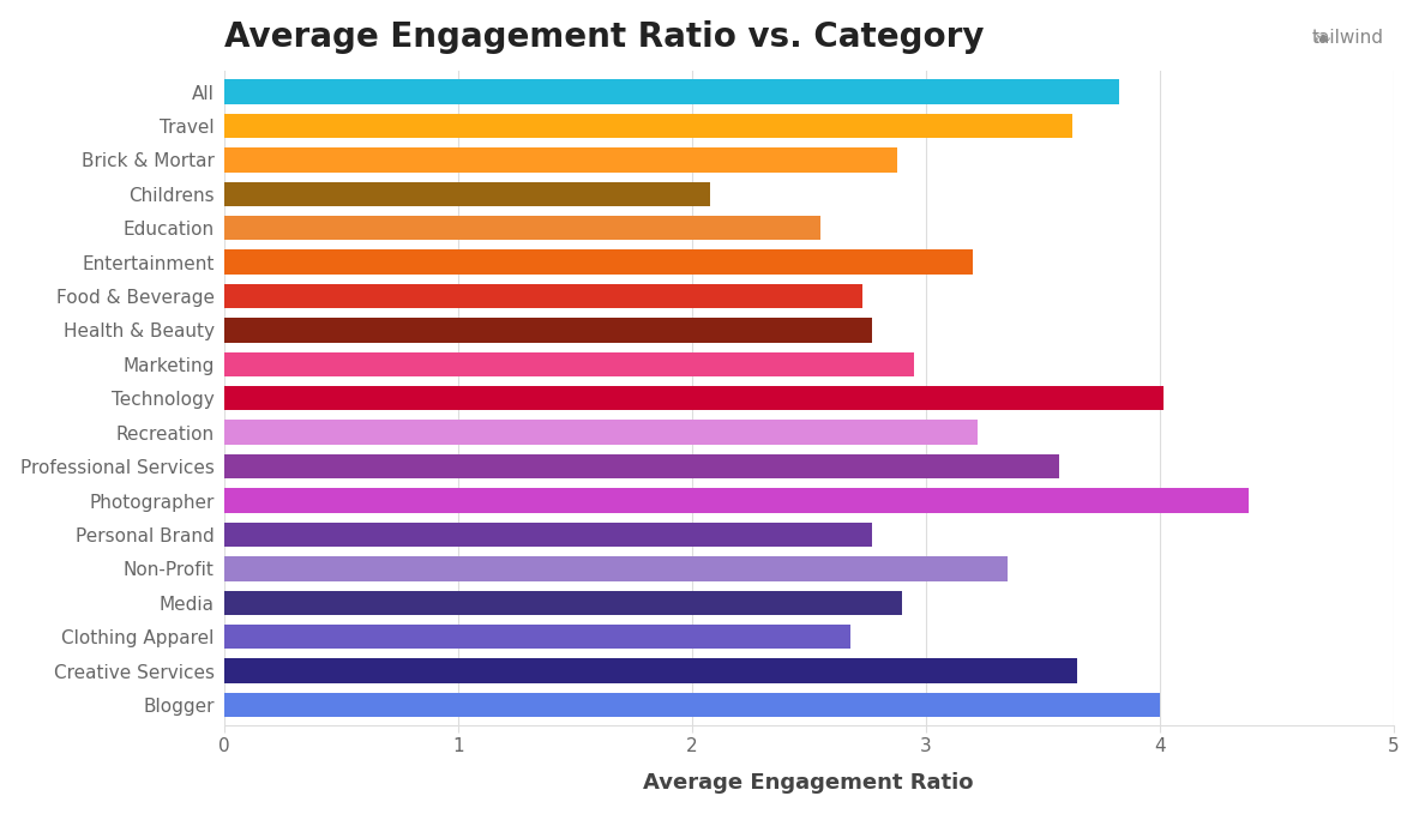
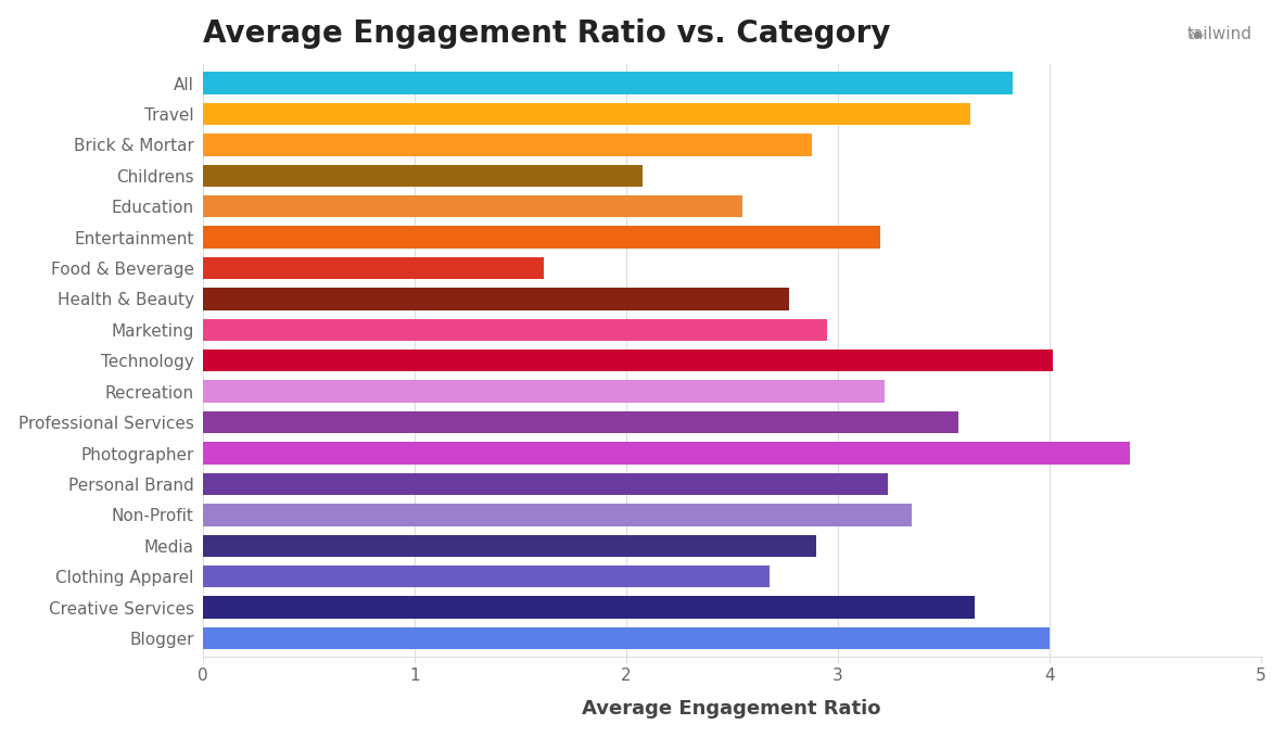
Food & Beverage: 2.73 -> 1.61
Personal Brand: 2.77 -> 3.24
